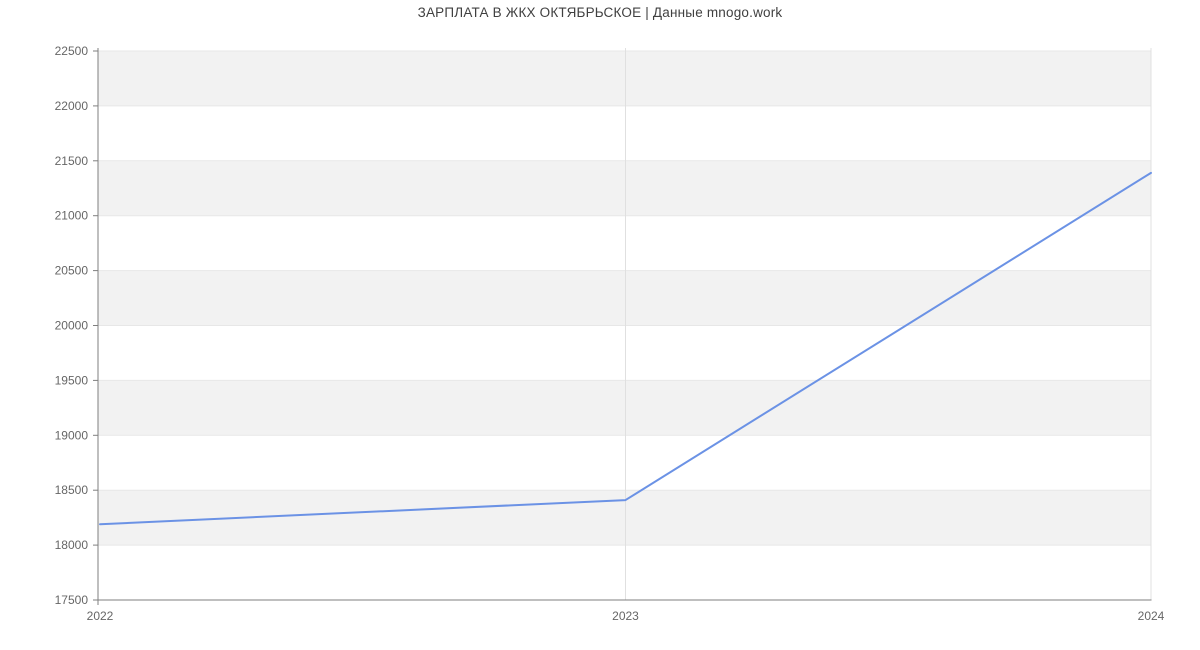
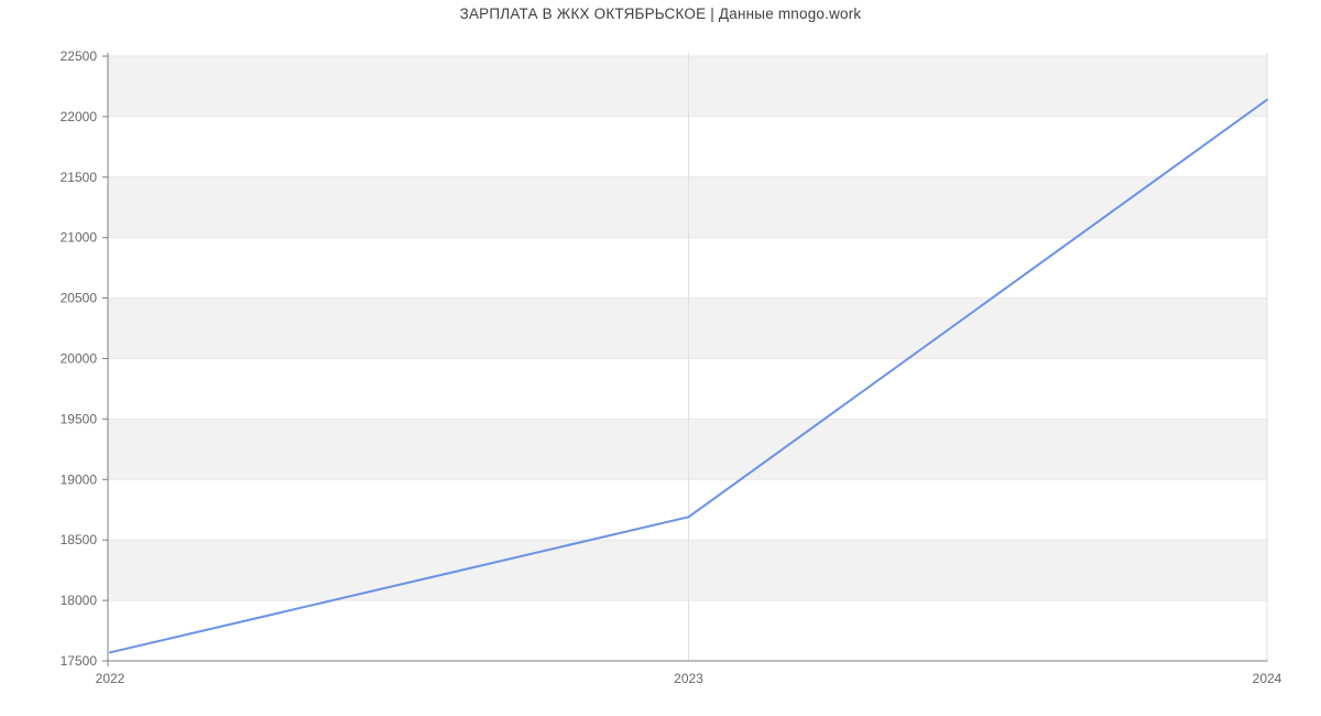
2022: 18190 -> 17570
2023: 18410 -> 18690
2024: 21390 -> 22140
